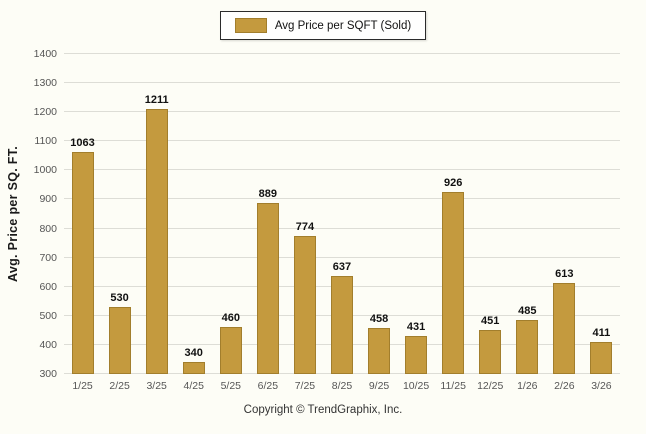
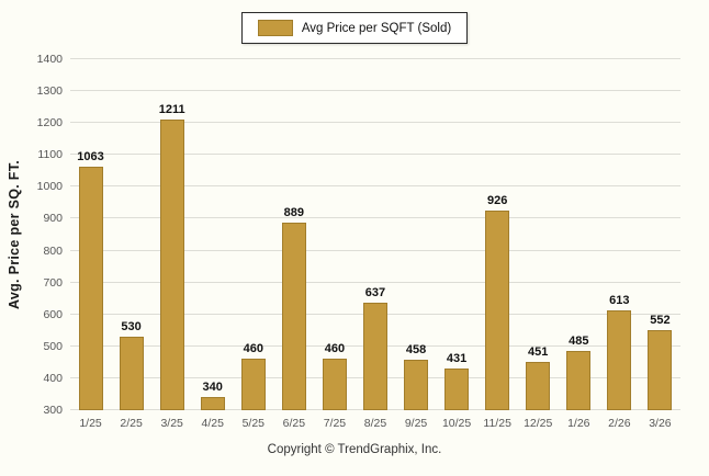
7/25: 774 -> 460
3/26: 411 -> 552
